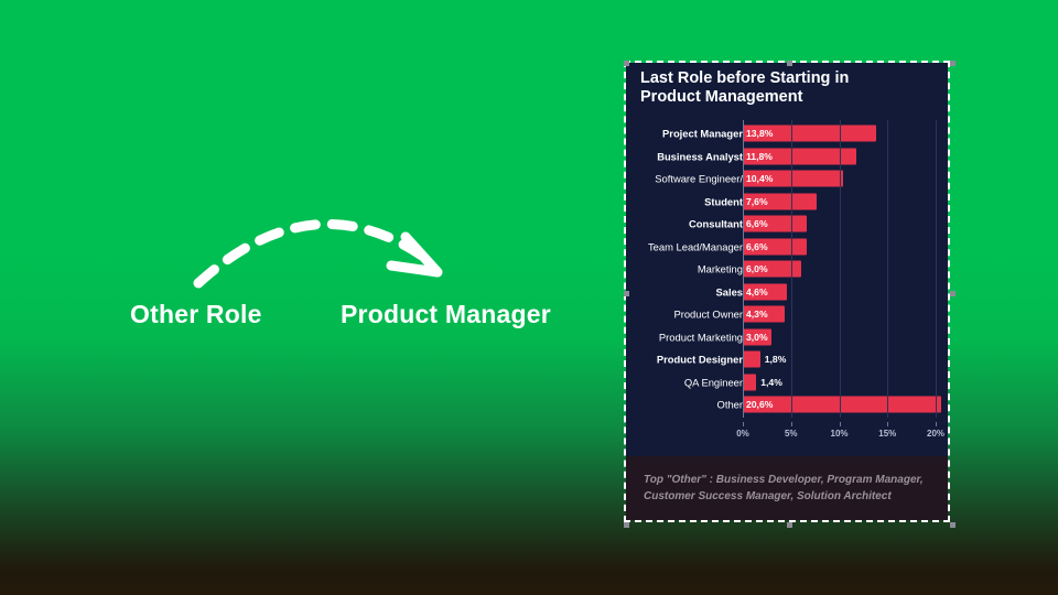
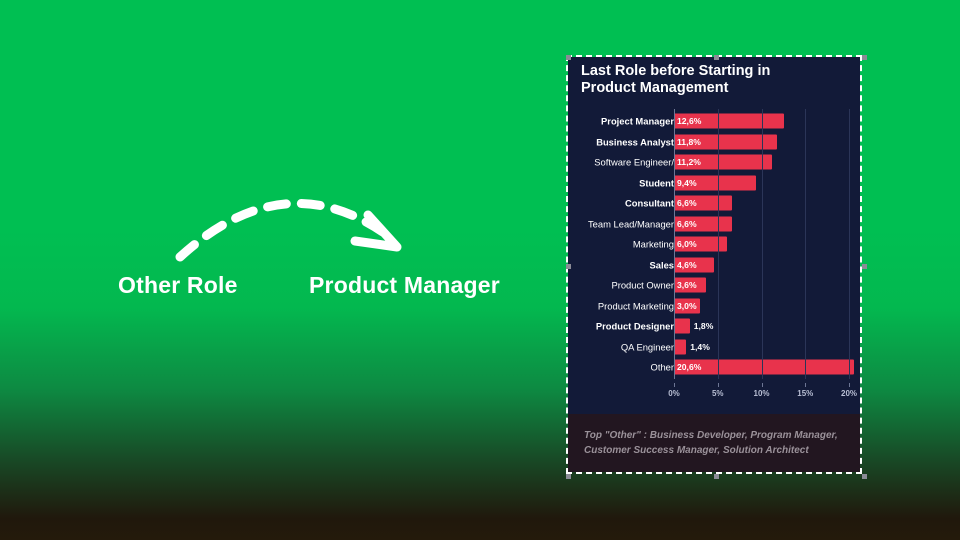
Project Manager: 13,8% -> 12,6%
Software Engineer/: 10,4% -> 11,2%
Student: 7,6% -> 9,4%
Product Owner: 4,3% -> 3,6%
